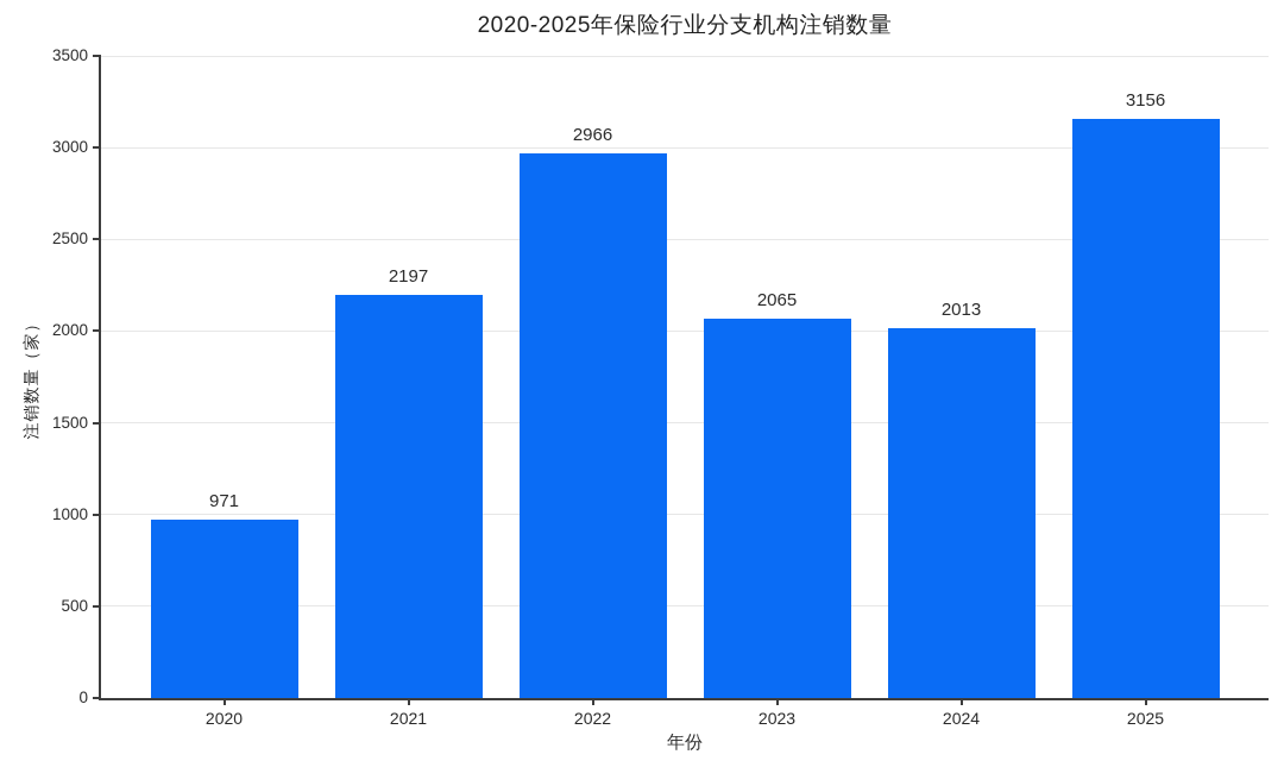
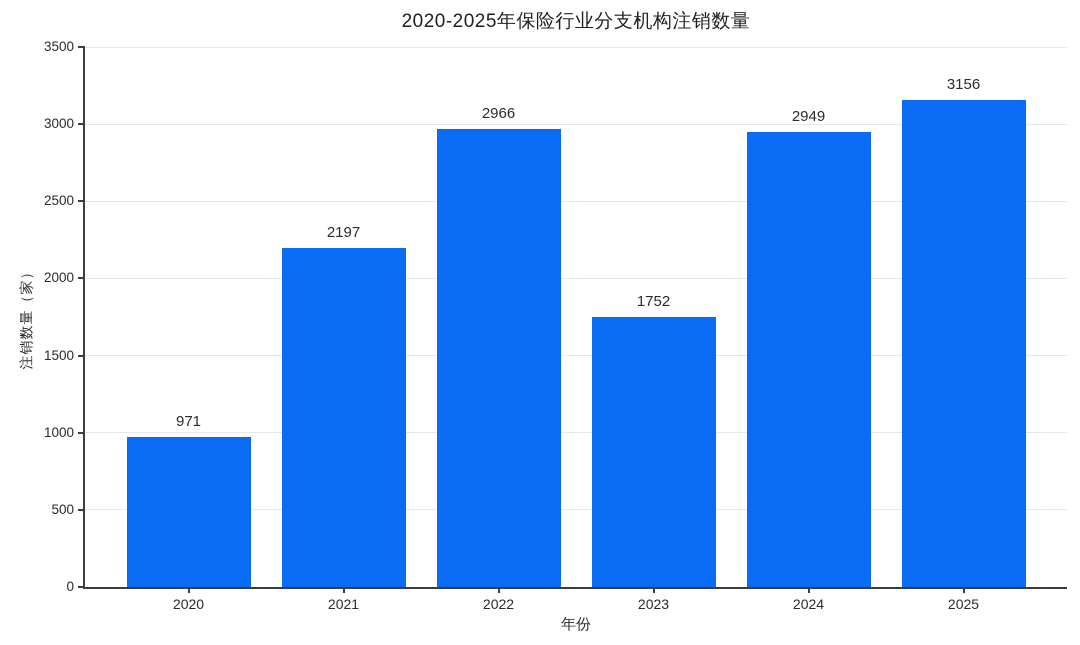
2023: 2065 -> 1752
2024: 2013 -> 2949
